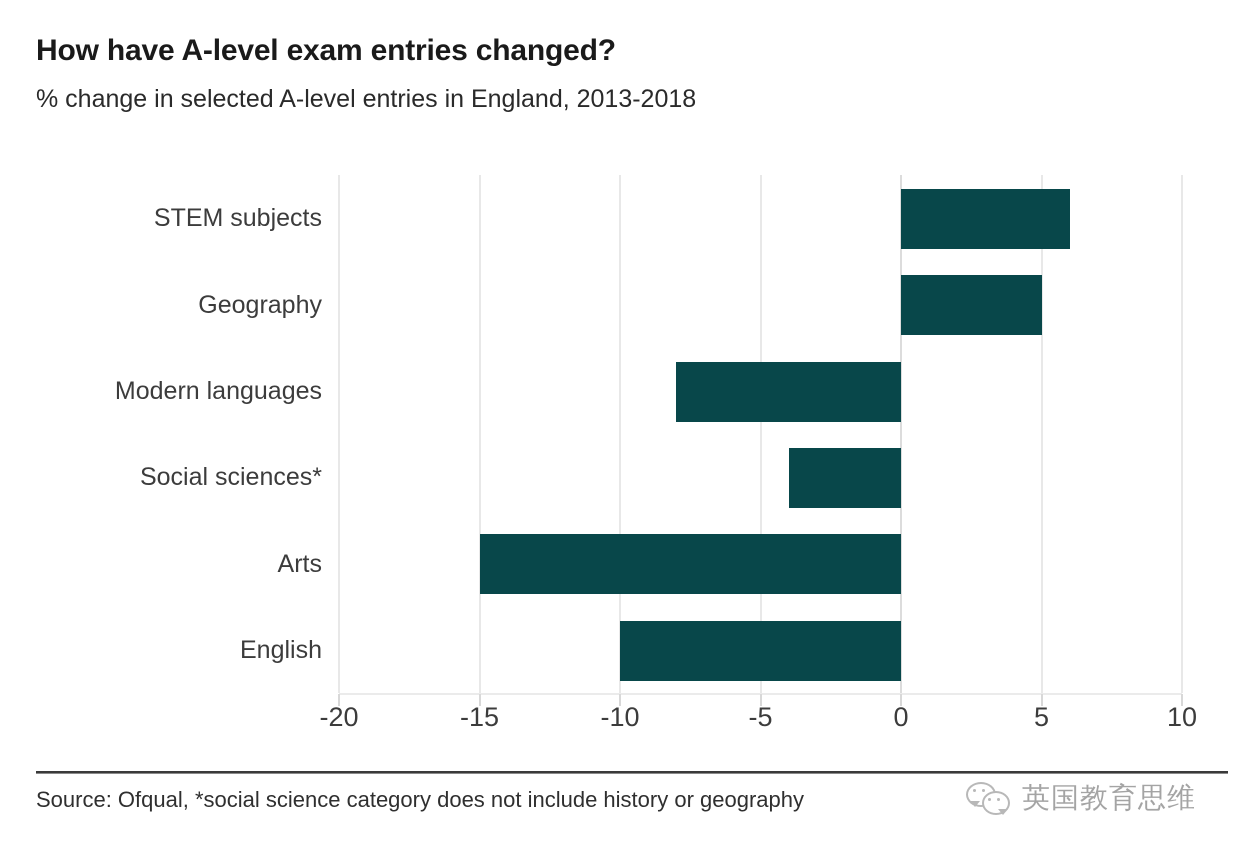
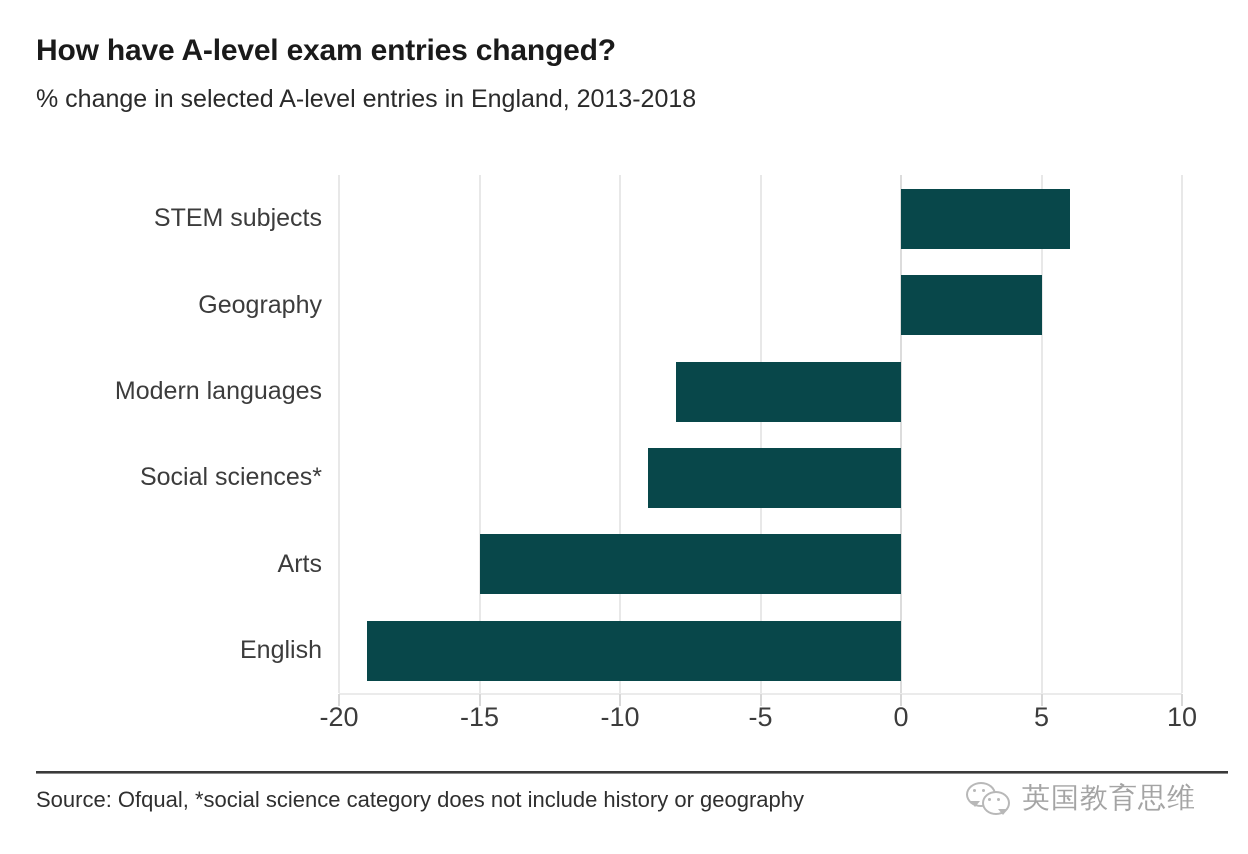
Social sciences*: -4 -> -9
English: -10 -> -19
